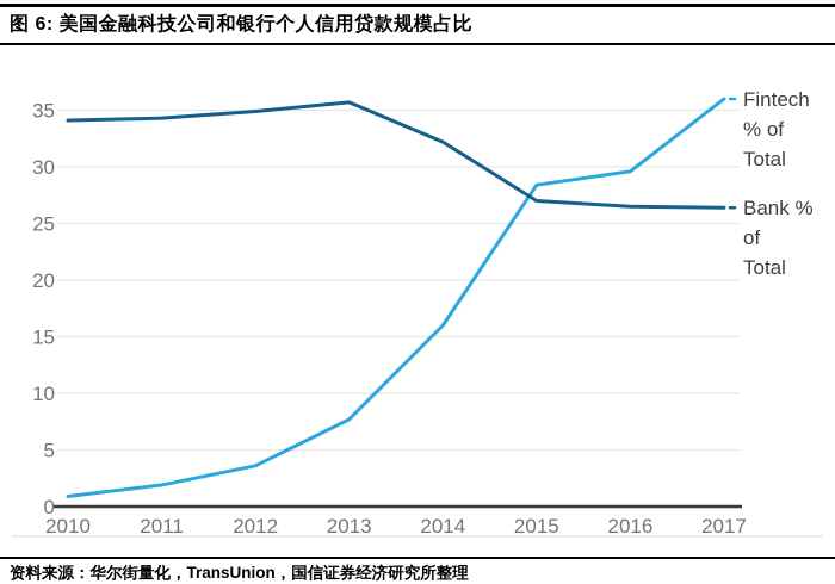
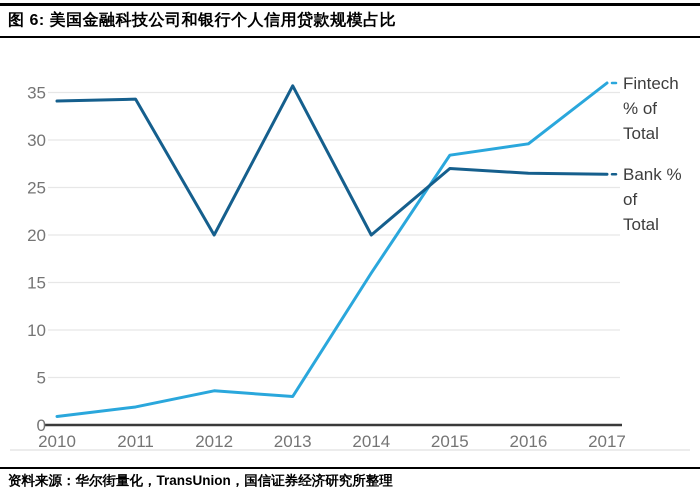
Bank % of Total/2012: 35 -> 20
Fintech % of Total/2013: 8 -> 3
Bank % of Total/2014: 32 -> 20
